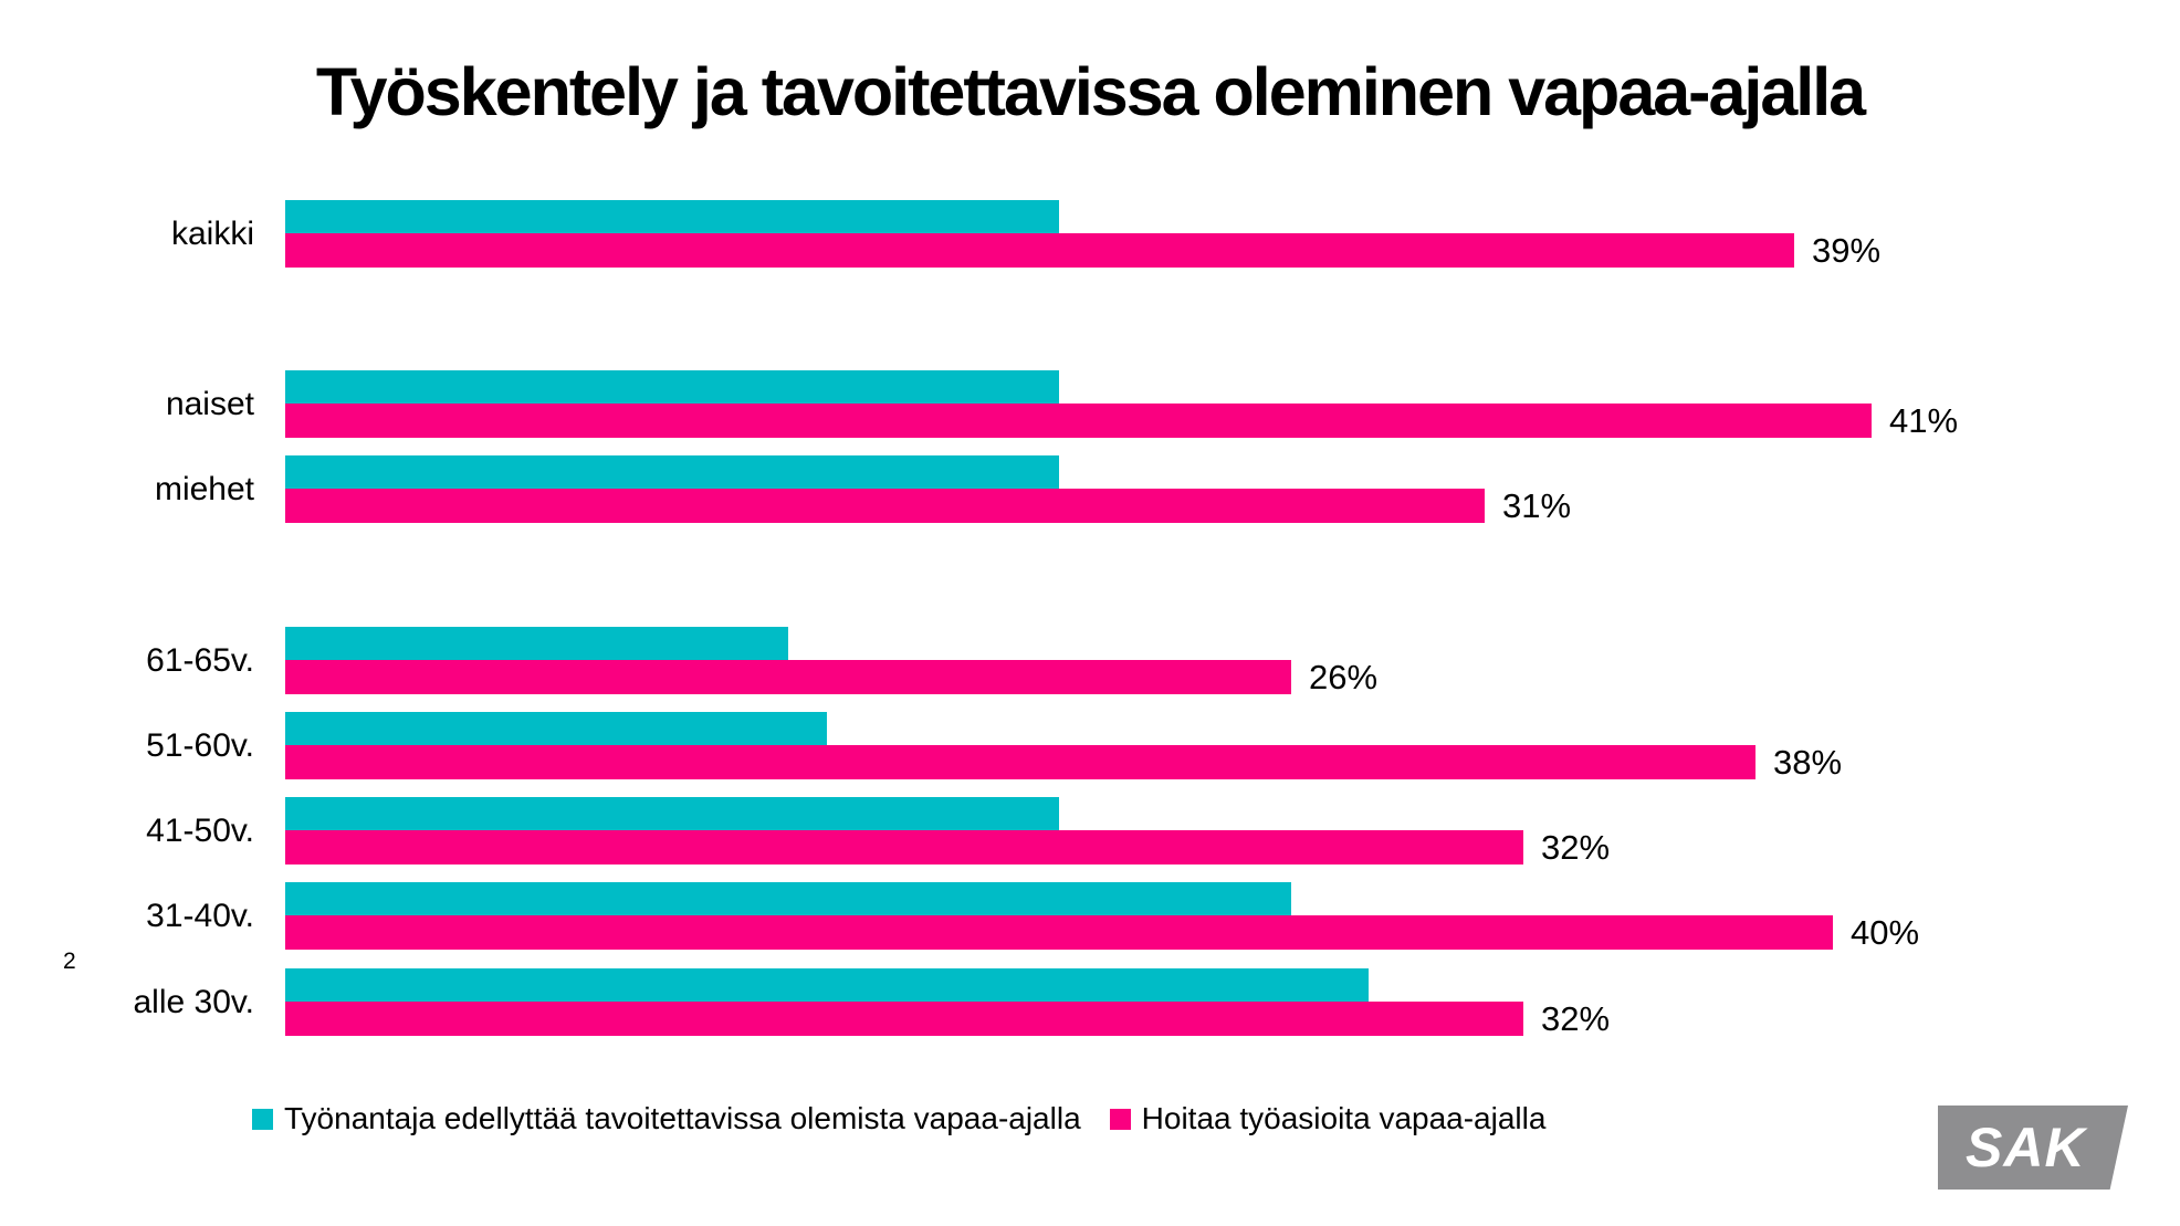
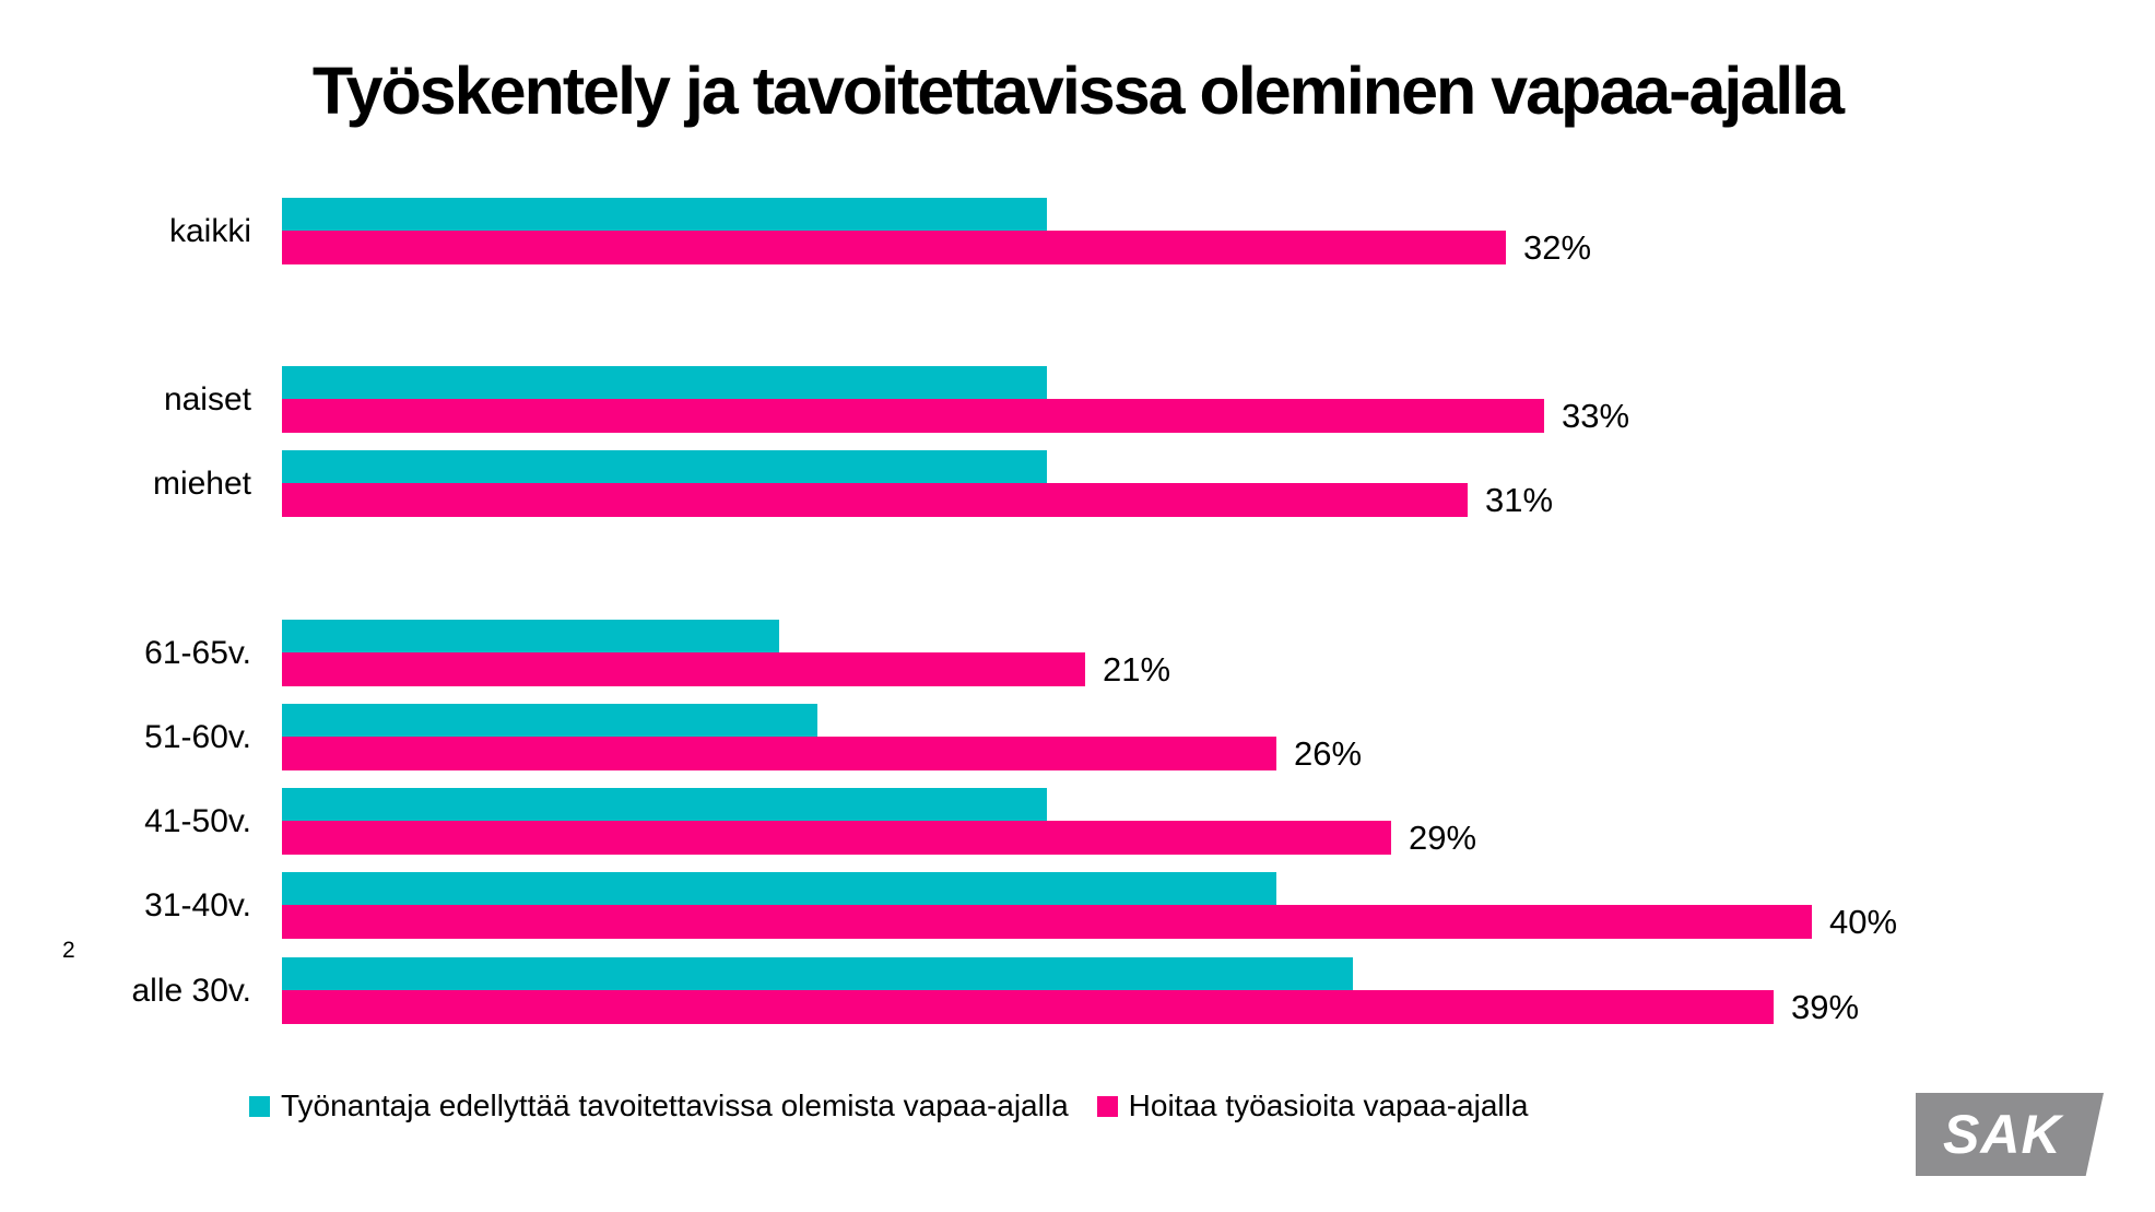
Hoitaa työasioita vapaa-ajalla/kaikki: 39% -> 32%
Hoitaa työasioita vapaa-ajalla/naiset: 41% -> 33%
Hoitaa työasioita vapaa-ajalla/61-65v.: 26% -> 21%
Hoitaa työasioita vapaa-ajalla/51-60v.: 38% -> 26%
Hoitaa työasioita vapaa-ajalla/41-50v.: 32% -> 29%
Hoitaa työasioita vapaa-ajalla/alle 30v.: 32% -> 39%
